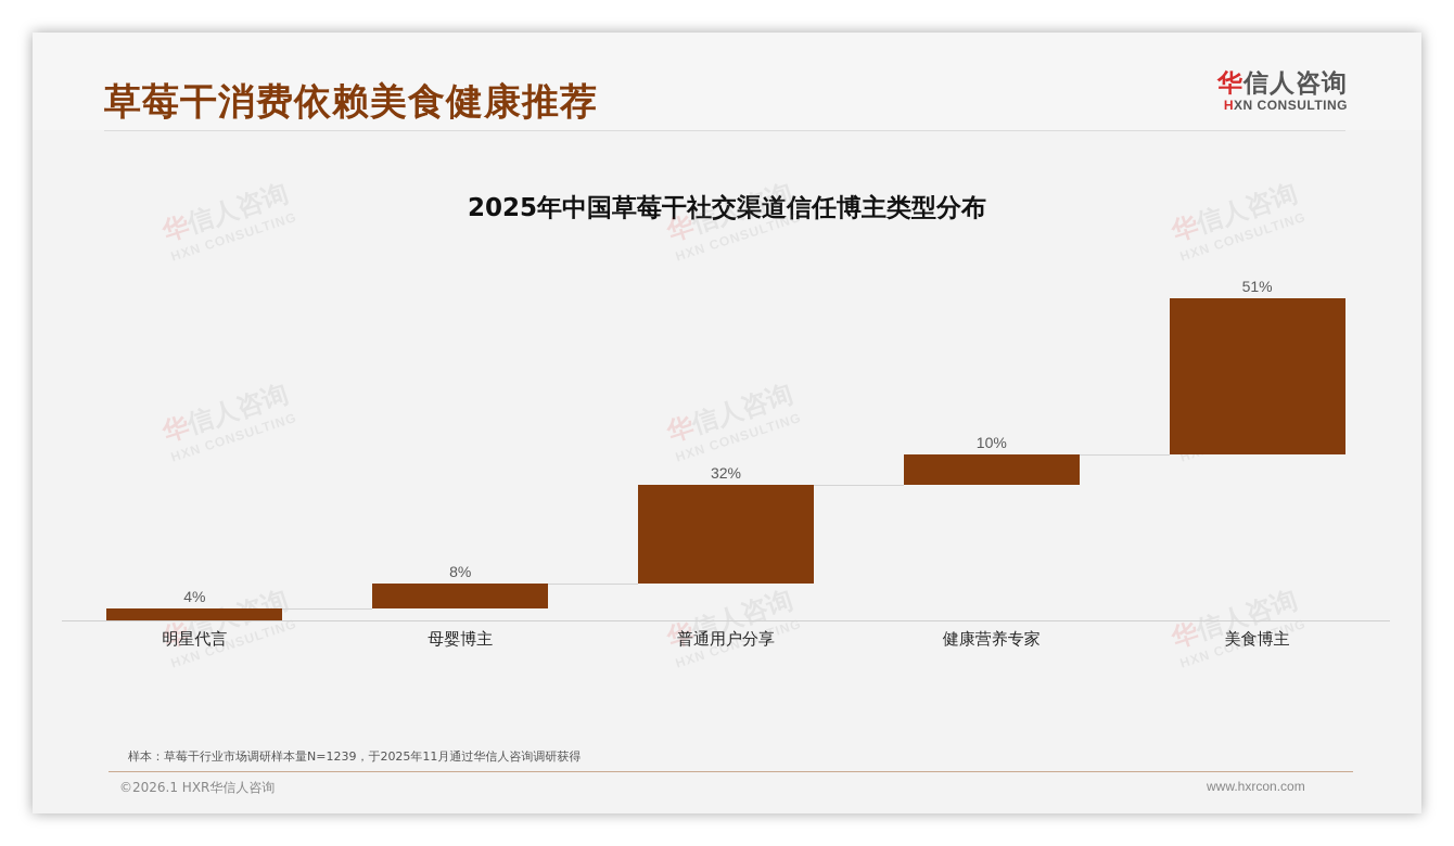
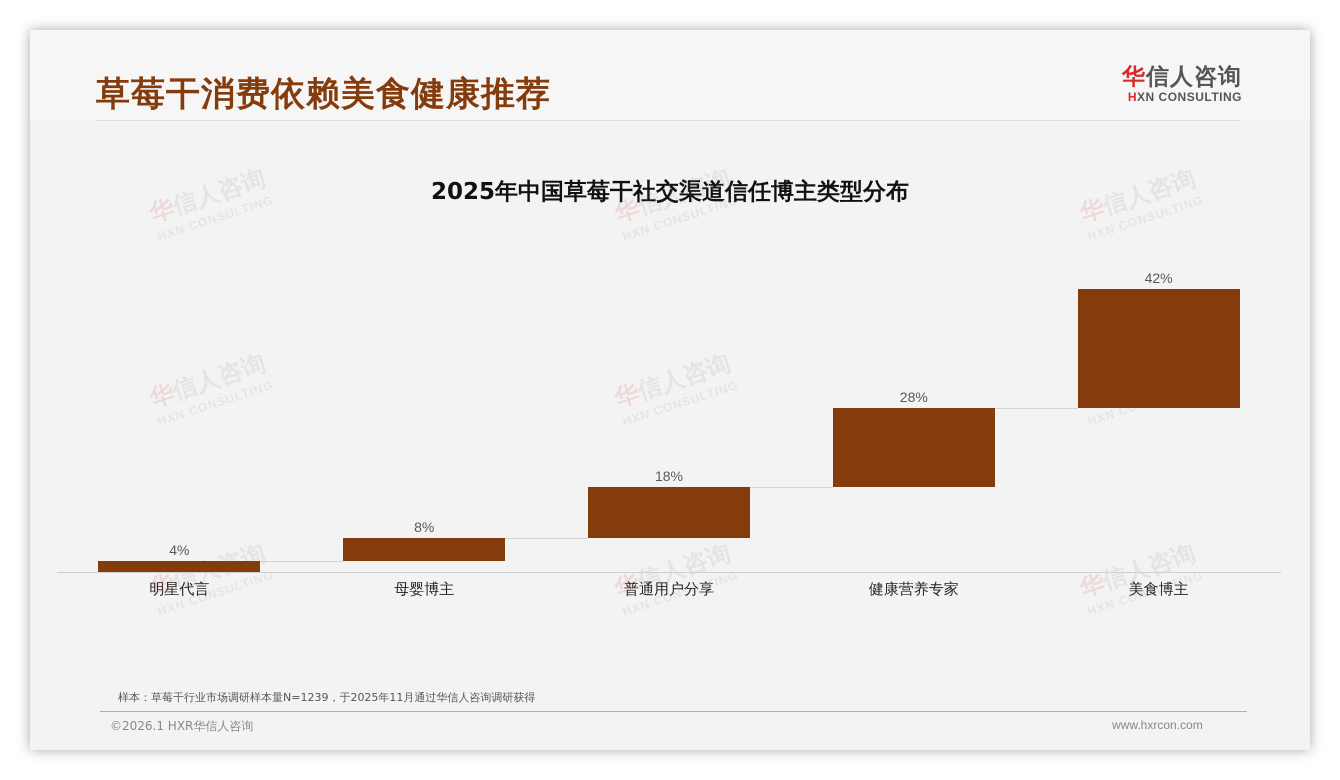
普通用户分享: 32% -> 18%
健康营养专家: 10% -> 28%
美食博主: 51% -> 42%
